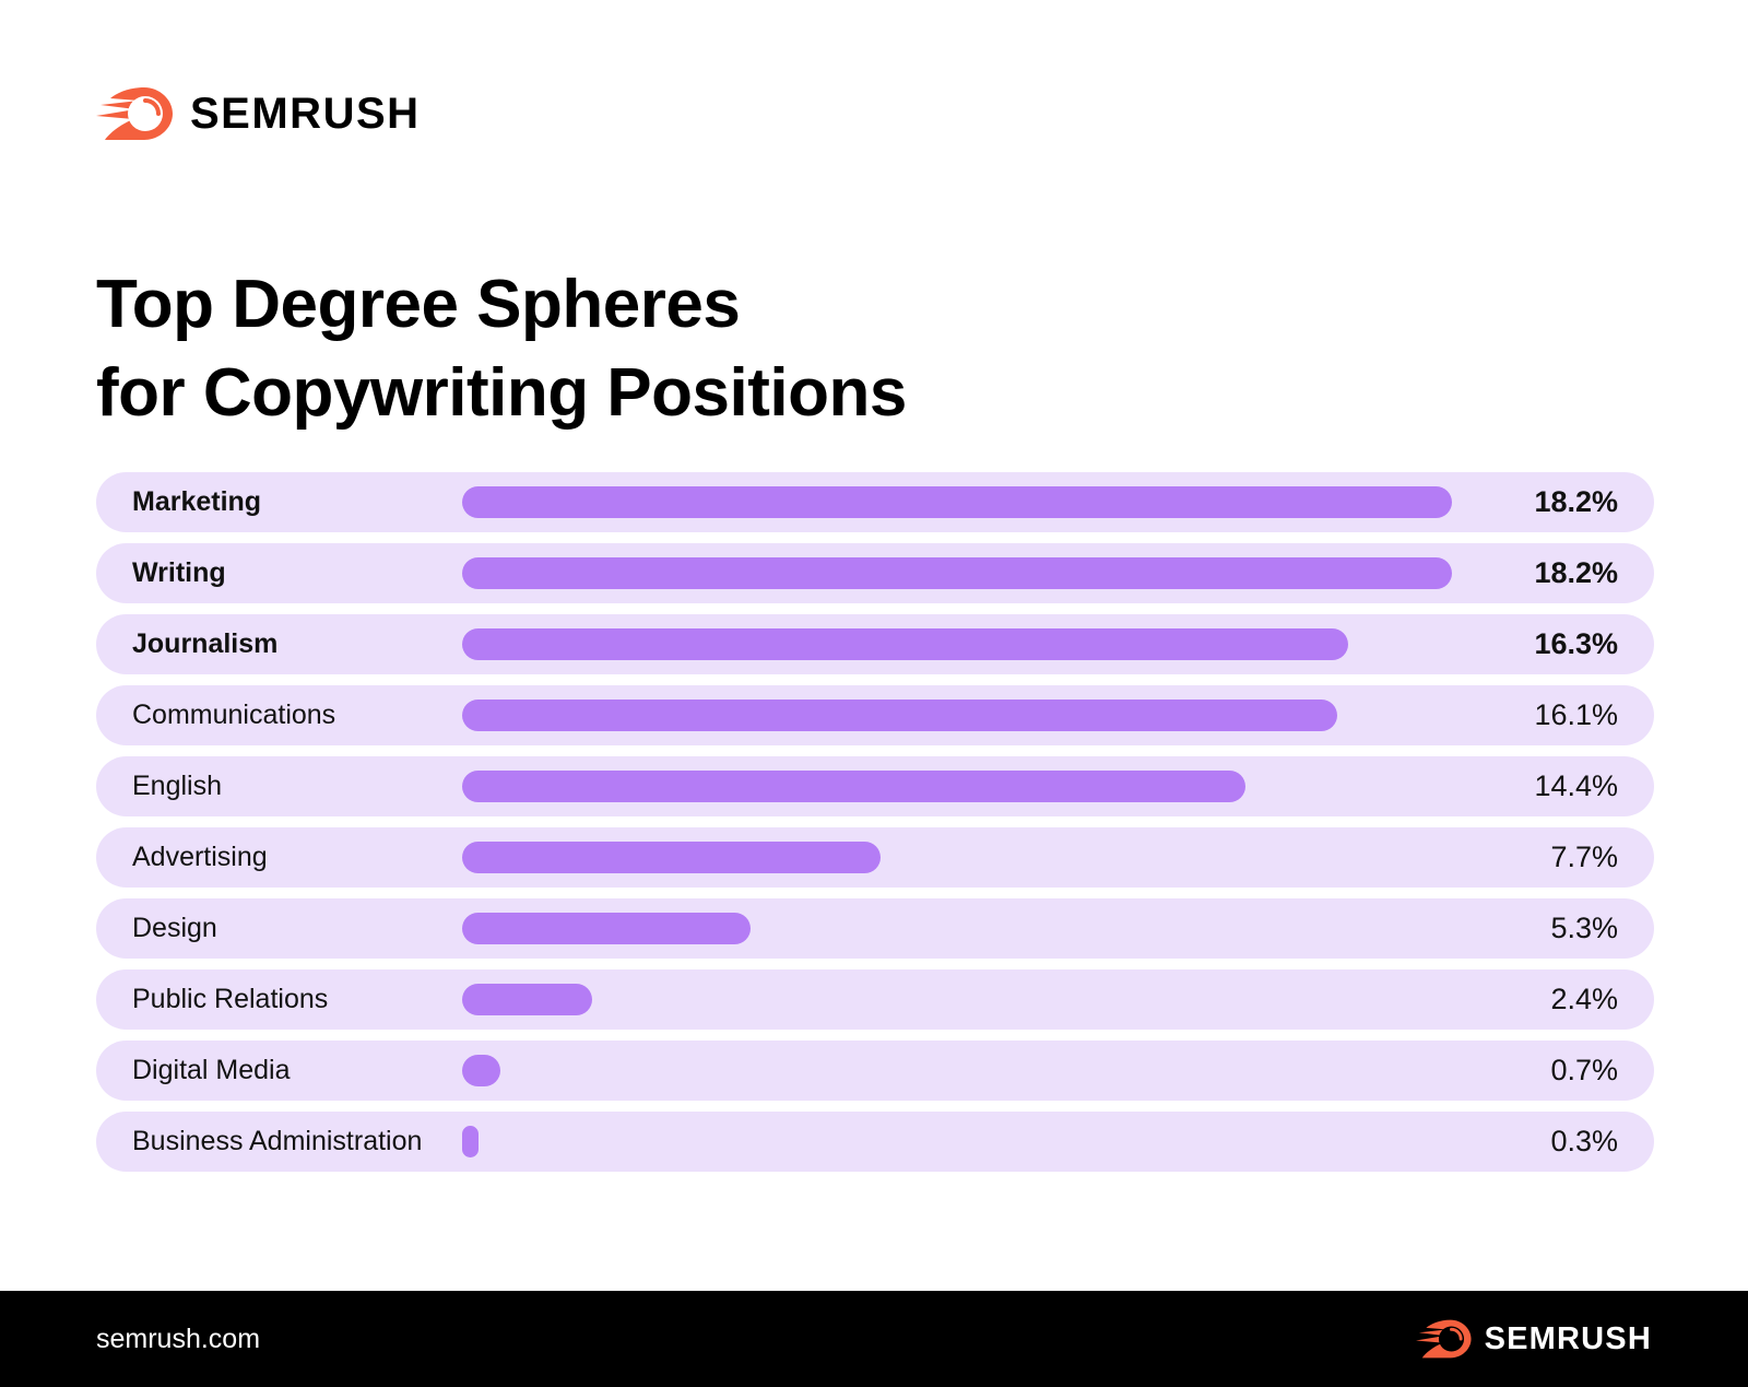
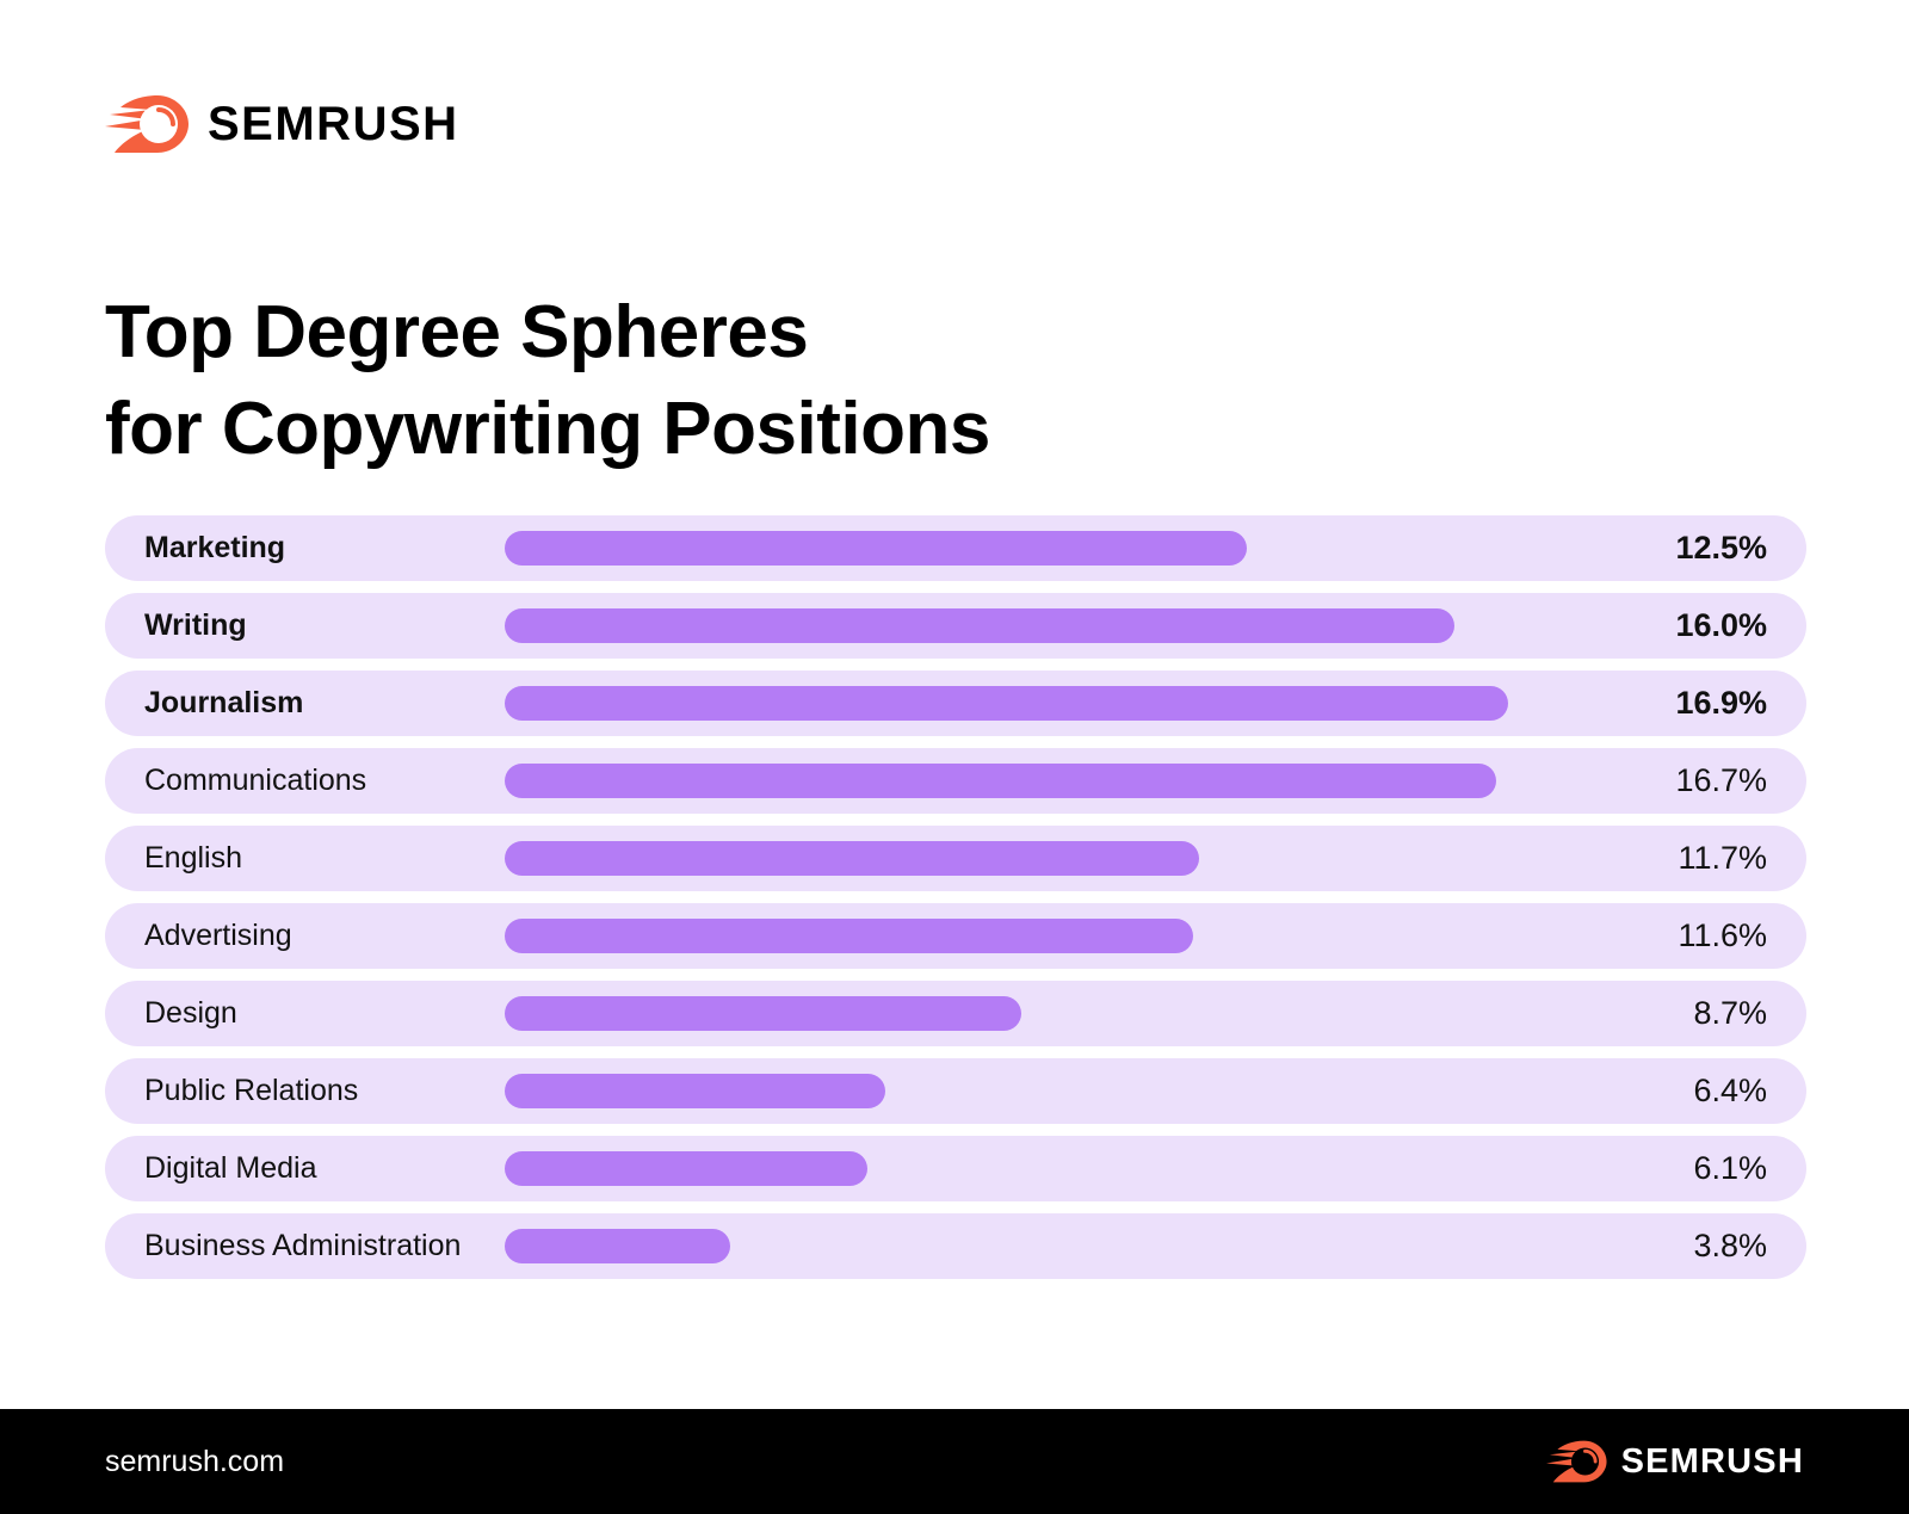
Marketing: 18.2% -> 12.5%
Writing: 18.2% -> 16.0%
Journalism: 16.3% -> 16.9%
Communications: 16.1% -> 16.7%
English: 14.4% -> 11.7%
Advertising: 7.7% -> 11.6%
Design: 5.3% -> 8.7%
Public Relations: 2.4% -> 6.4%
Digital Media: 0.7% -> 6.1%
Business Administration: 0.3% -> 3.8%
